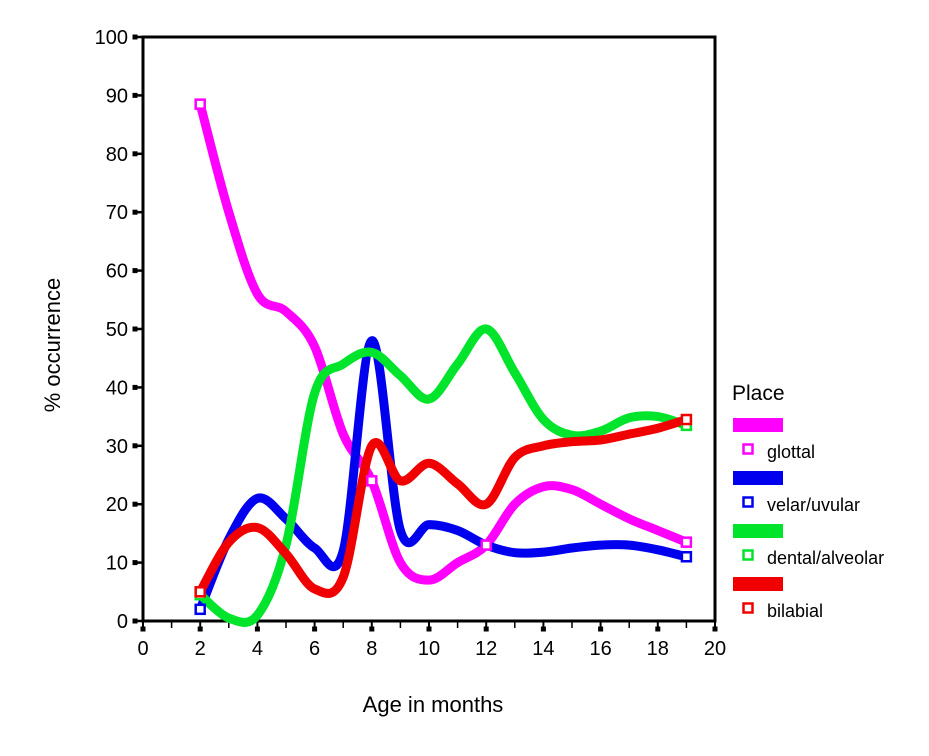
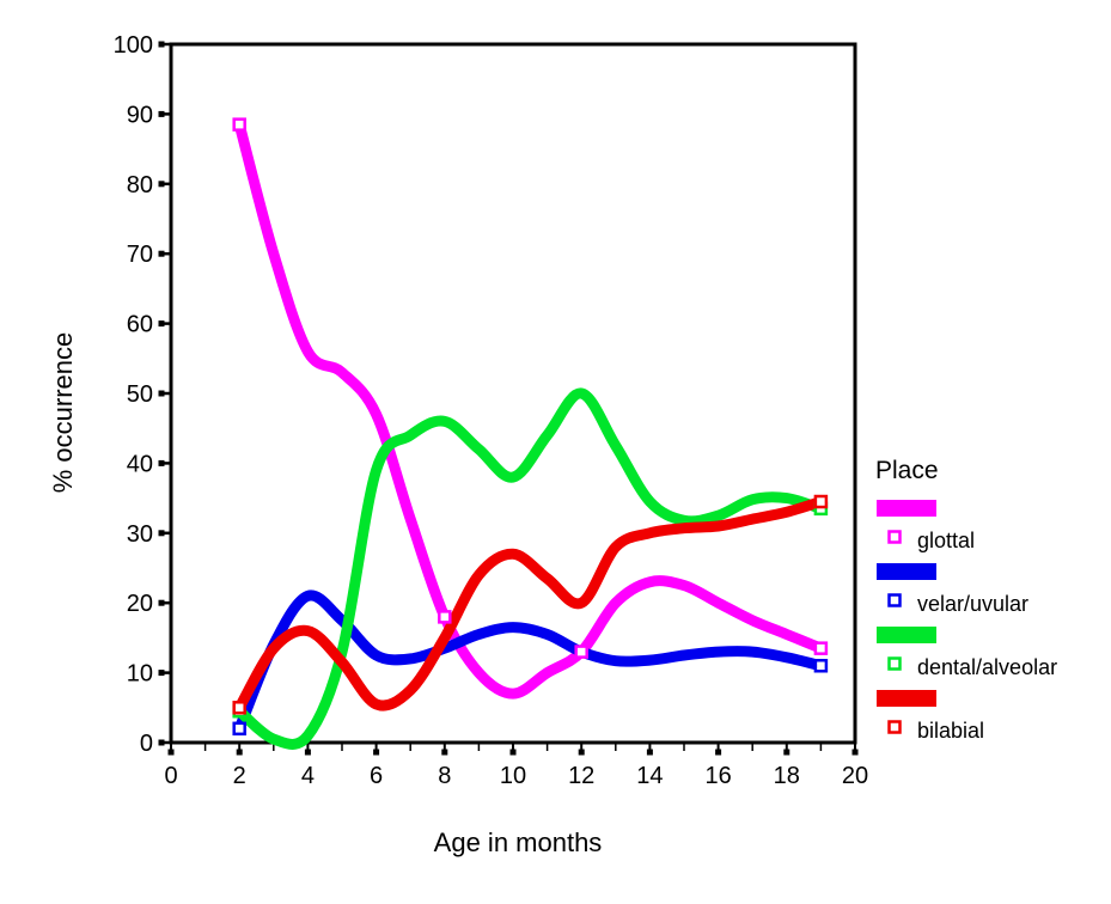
glottal/8: 24 -> 18
velar/uvular/8: 48 -> 14
bilabial/8: 30 -> 15
